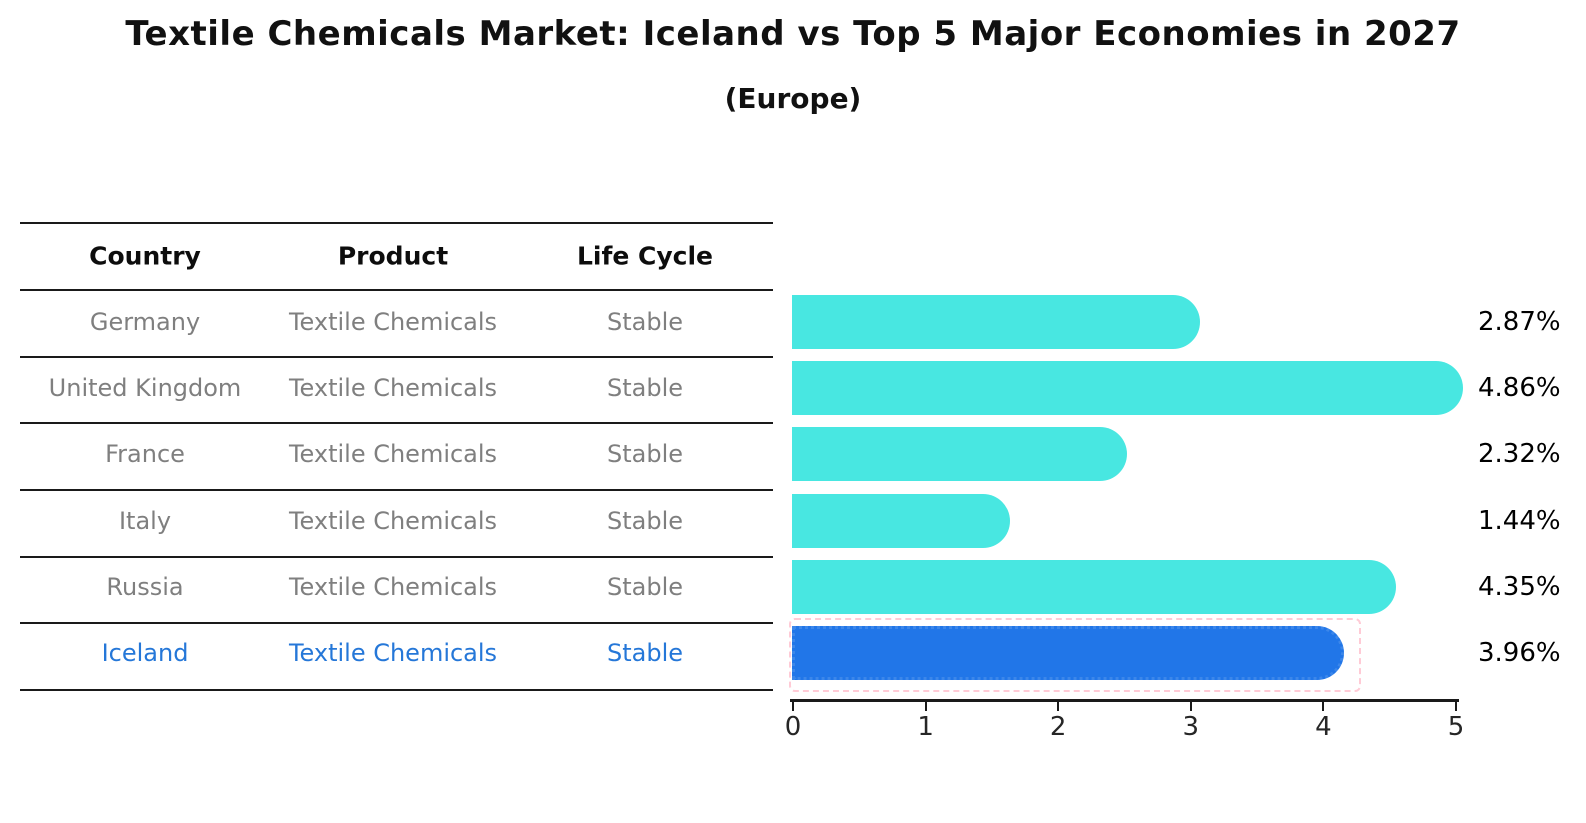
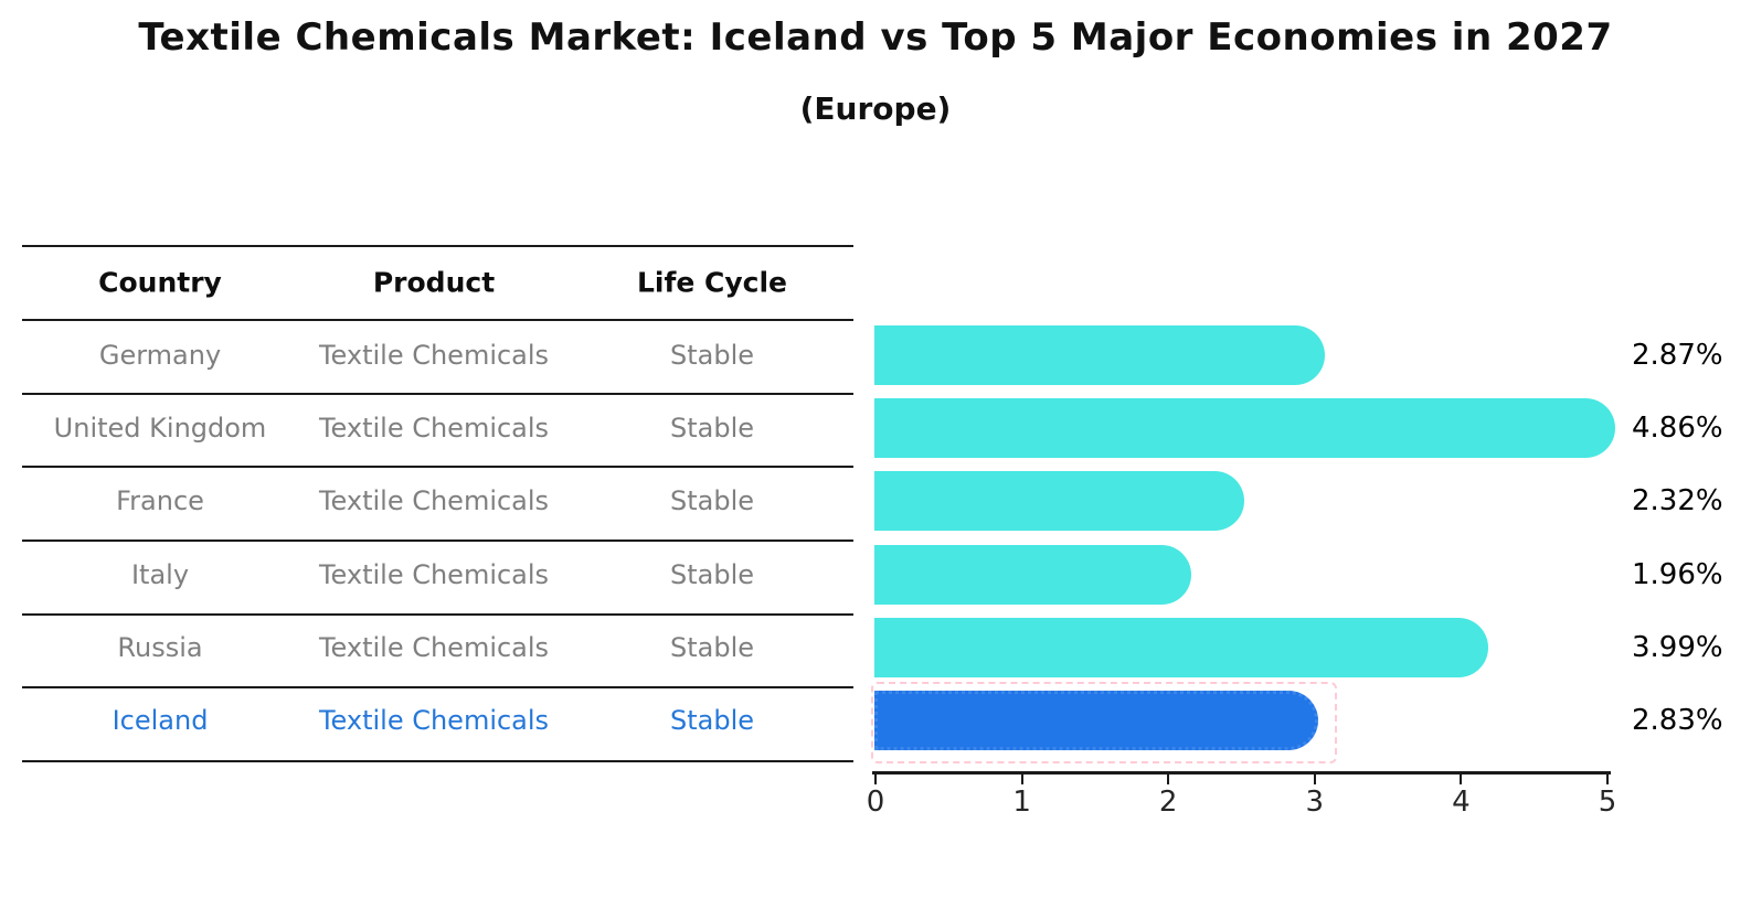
Italy: 1.44% -> 1.96%
Russia: 4.35% -> 3.99%
Iceland: 3.96% -> 2.83%
